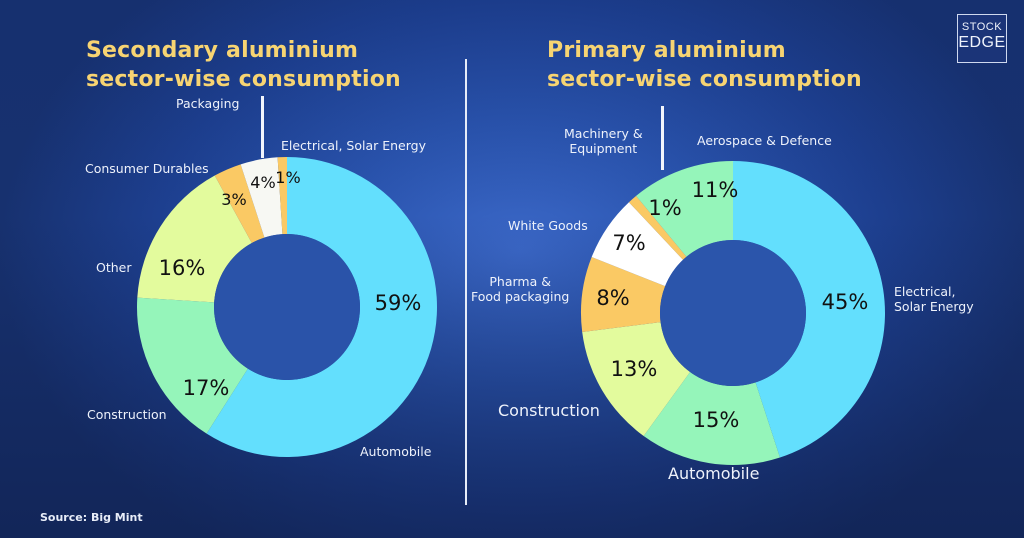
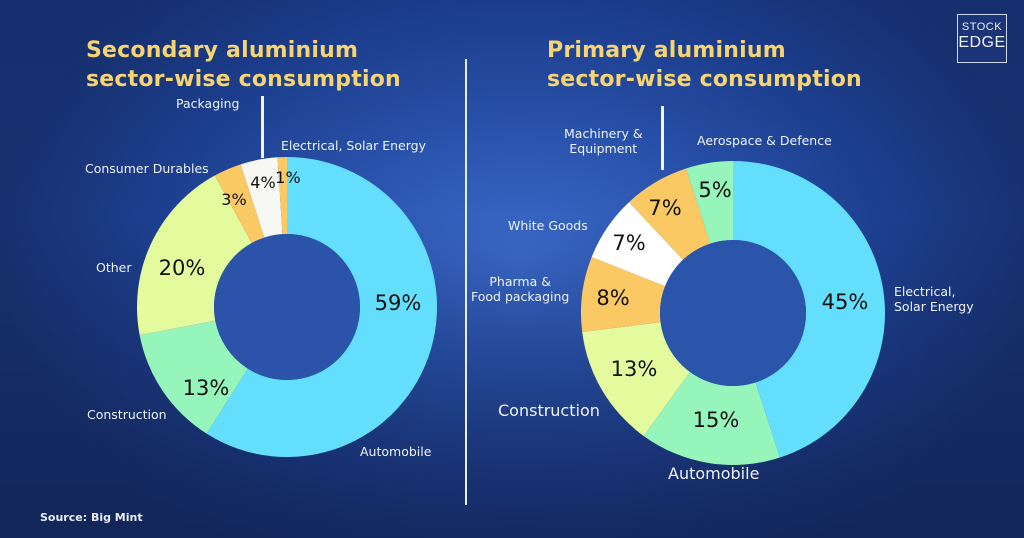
Secondary aluminium sector-wise consumption/Construction: 17% -> 13%
Secondary aluminium sector-wise consumption/Other: 16% -> 20%
Primary aluminium sector-wise consumption/Machinery & Equipment: 1% -> 7%
Primary aluminium sector-wise consumption/Aerospace & Defence: 11% -> 5%
